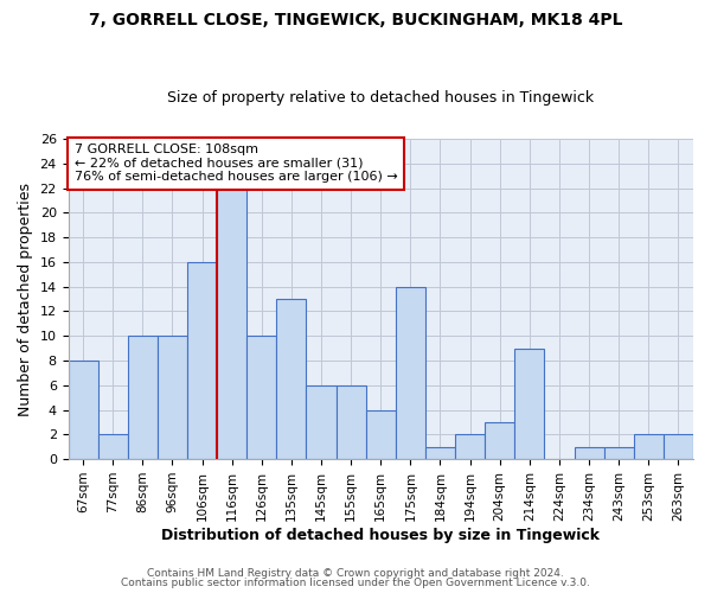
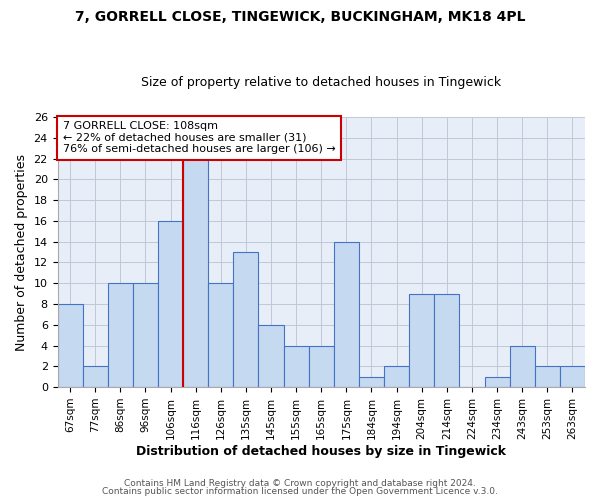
155sqm: 6 -> 4
204sqm: 3 -> 9
243sqm: 1 -> 4
